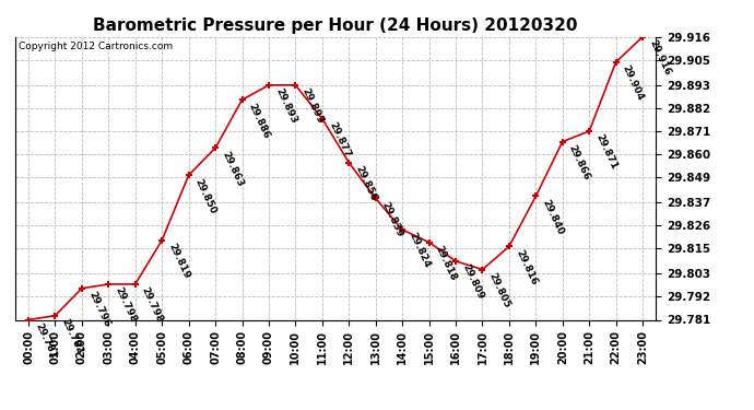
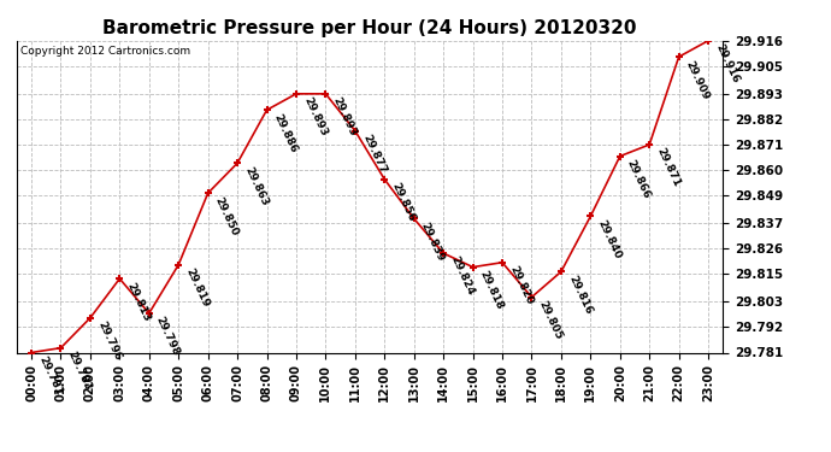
03:00: 29.798 -> 29.813
16:00: 29.809 -> 29.820
22:00: 29.904 -> 29.909
